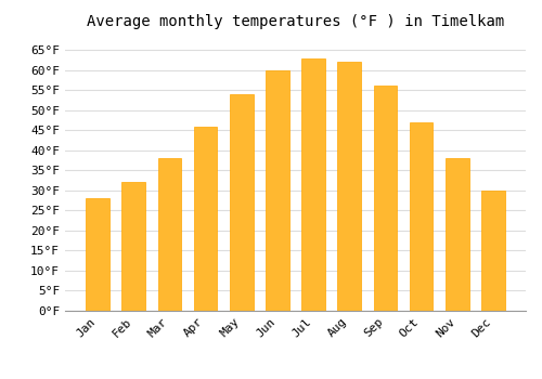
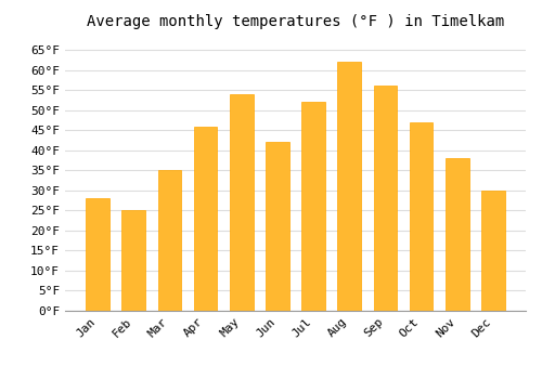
Feb: 32°F -> 25°F
Mar: 38°F -> 35°F
Jun: 60°F -> 42°F
Jul: 63°F -> 52°F
